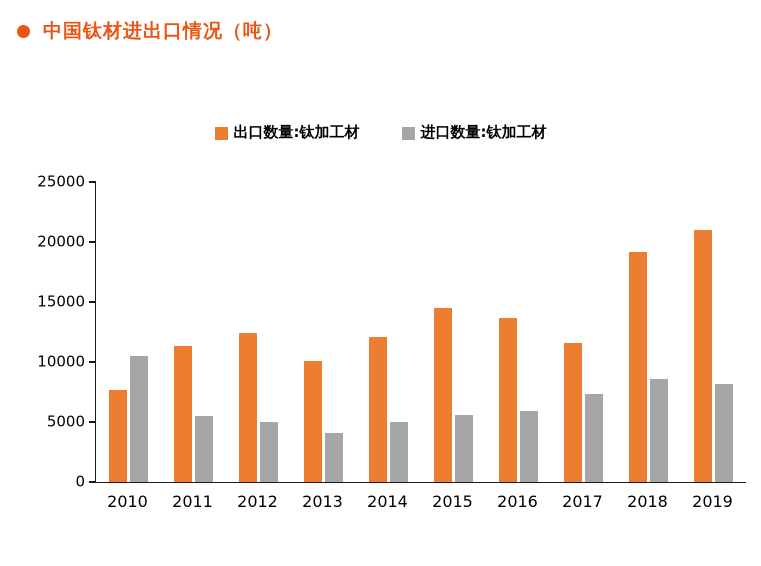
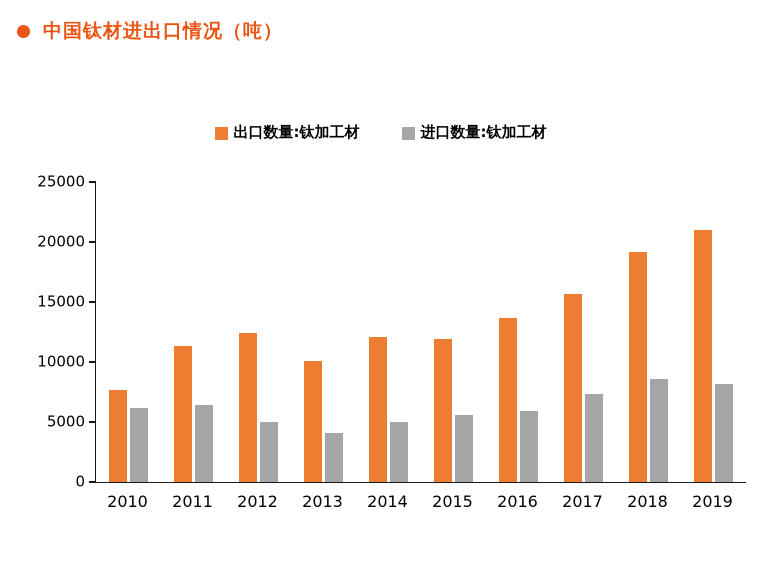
进口数量:钛加工材/2010: 10500 -> 6200
进口数量:钛加工材/2011: 5500 -> 6400
出口数量:钛加工材/2015: 14500 -> 11900
出口数量:钛加工材/2017: 11600 -> 15700
